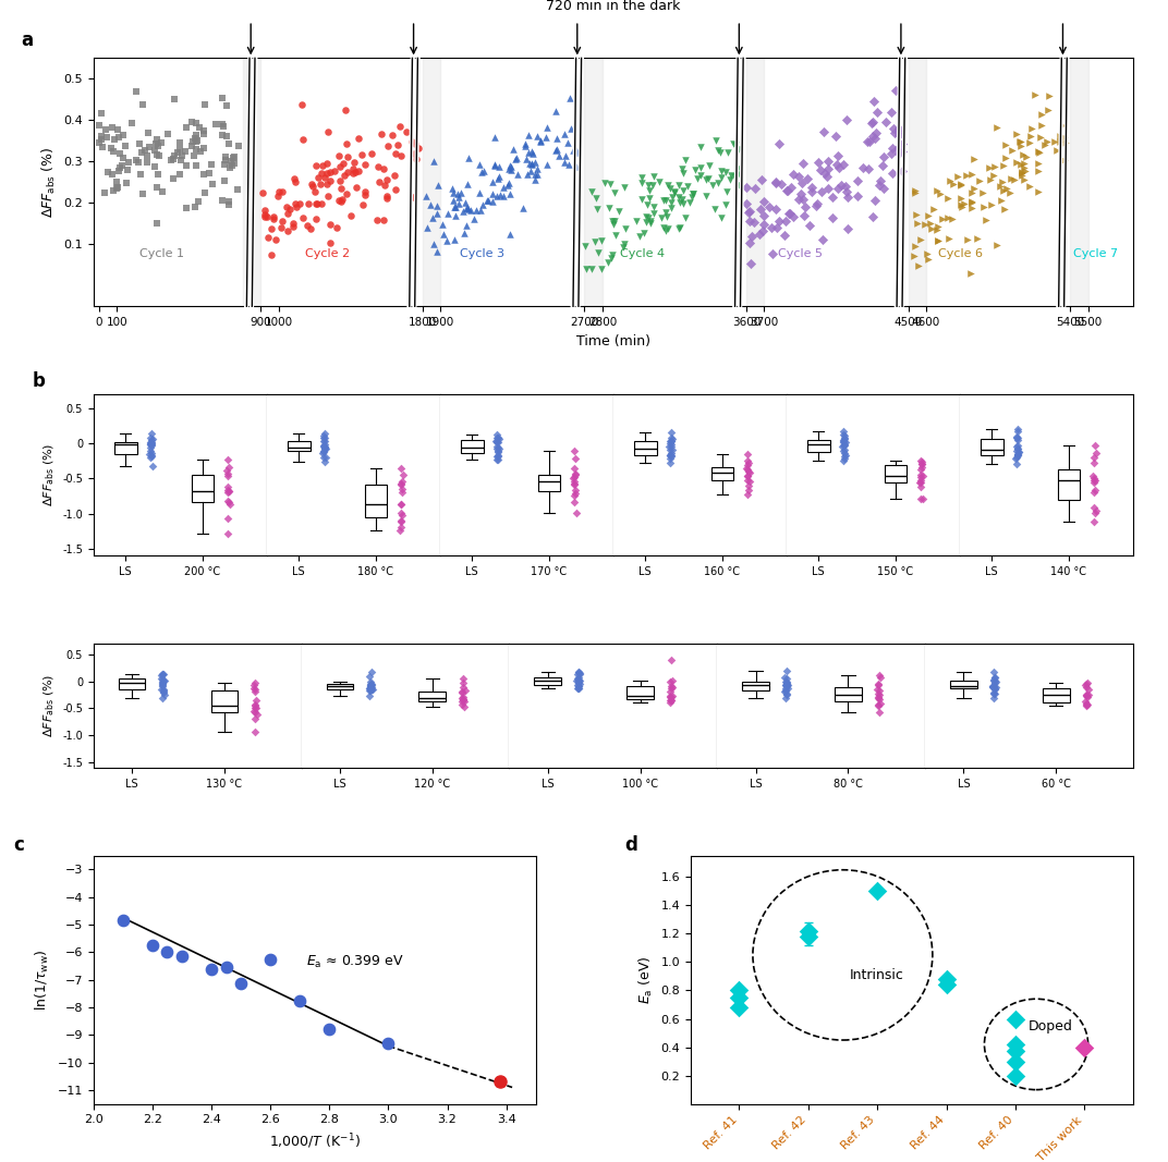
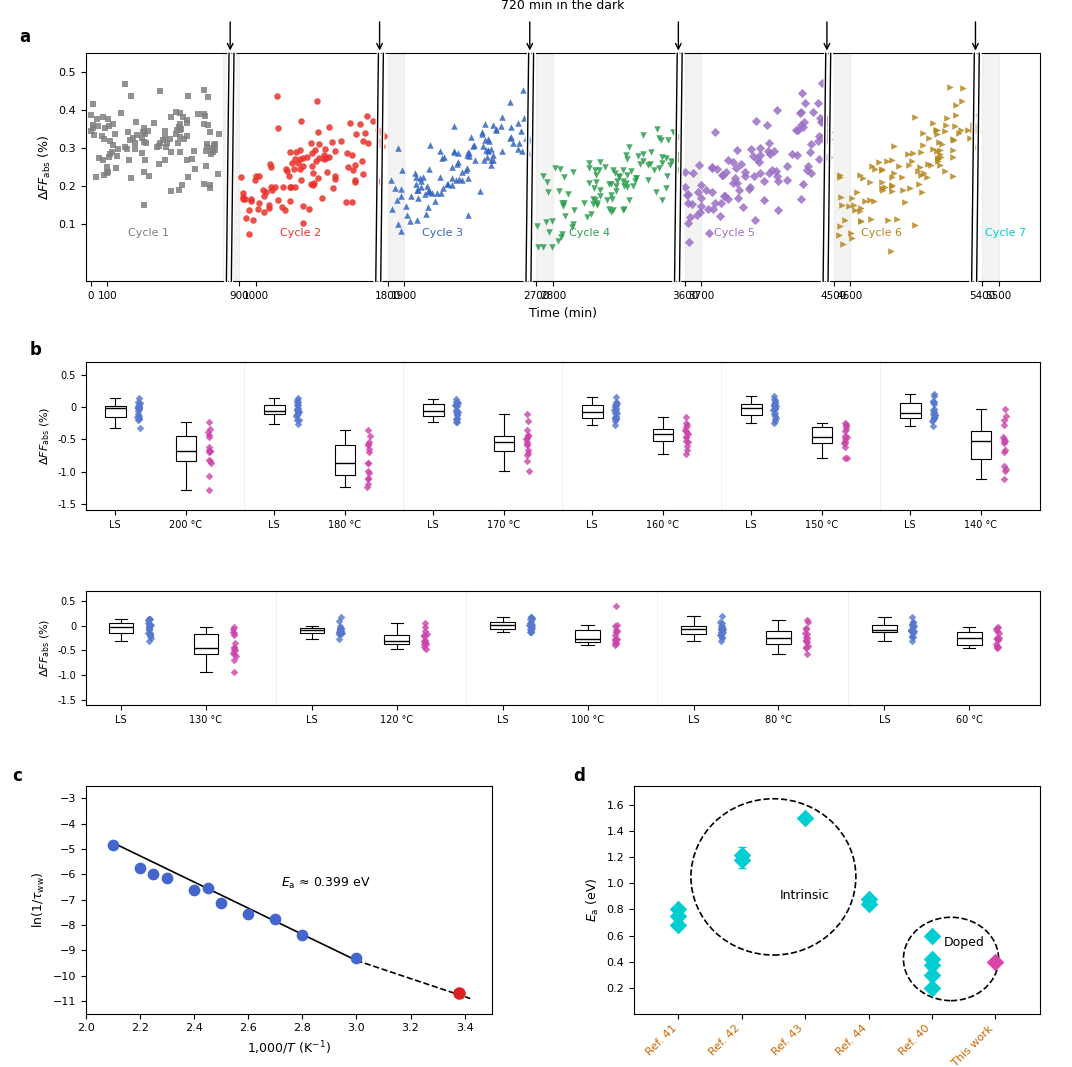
2.6: -6.25 -> -7.55
2.8: -8.80 -> -8.40
